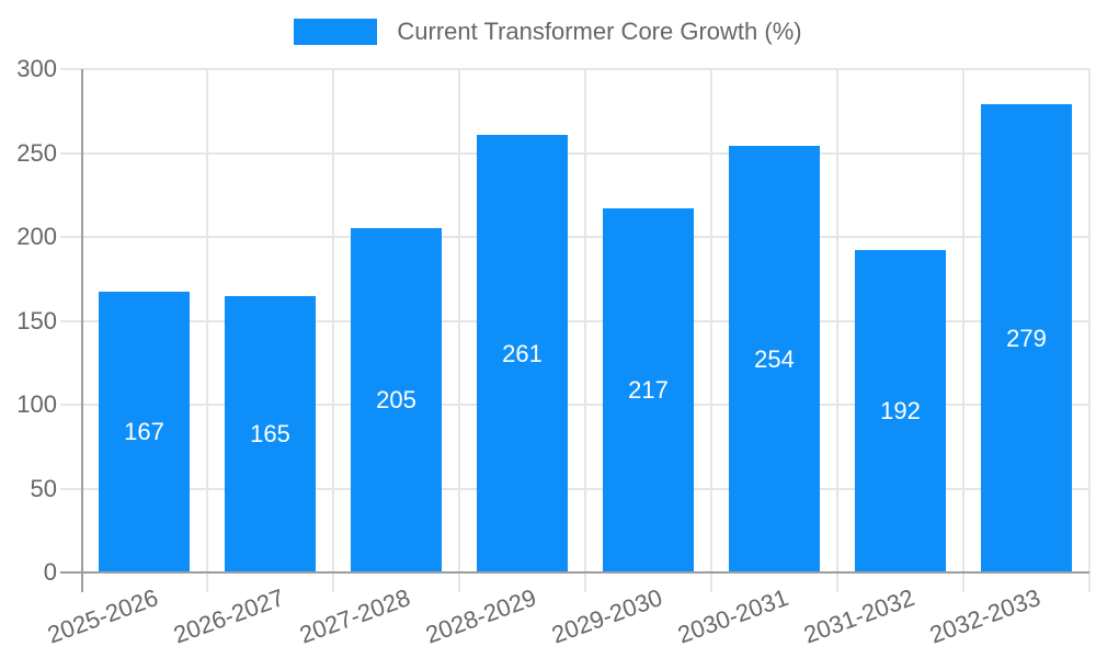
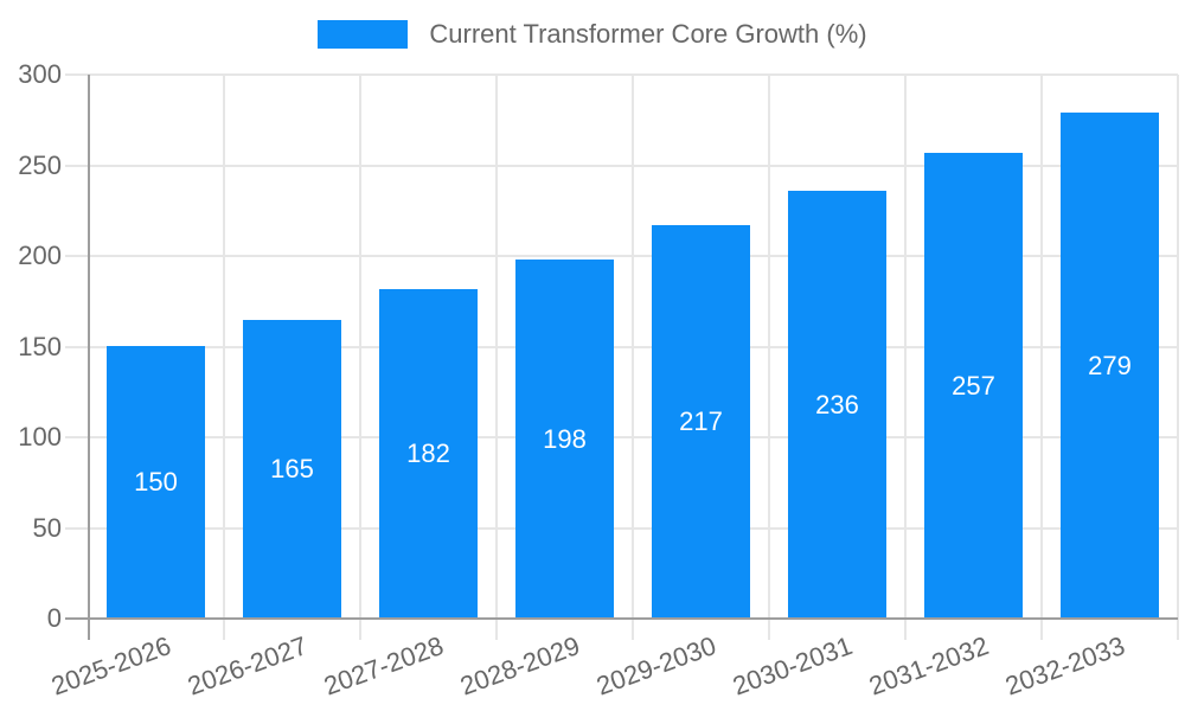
2025-2026: 167 -> 150
2027-2028: 205 -> 182
2028-2029: 261 -> 198
2030-2031: 254 -> 236
2031-2032: 192 -> 257
